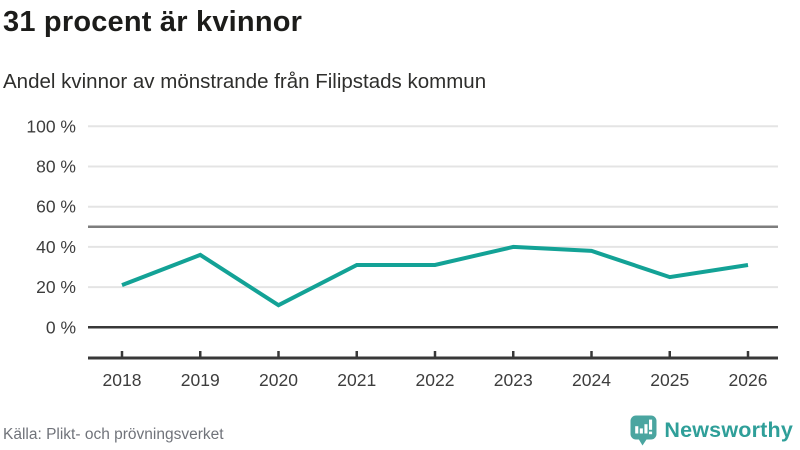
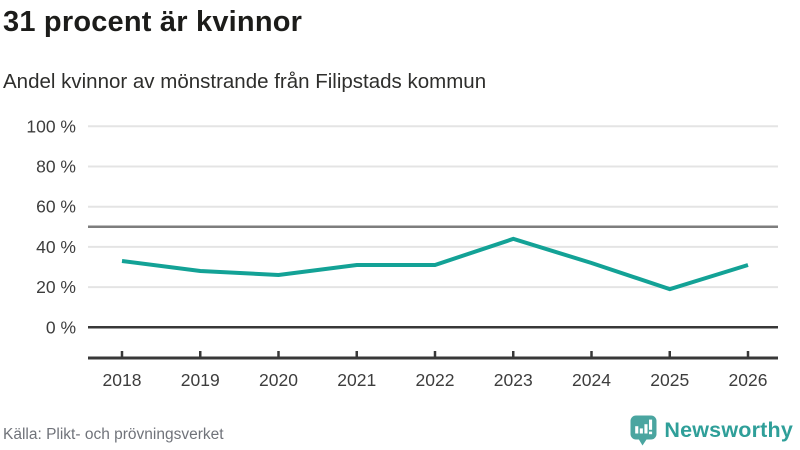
2018: 21% -> 33%
2019: 36% -> 28%
2020: 11% -> 26%
2023: 40% -> 44%
2024: 38% -> 32%
2025: 25% -> 19%
